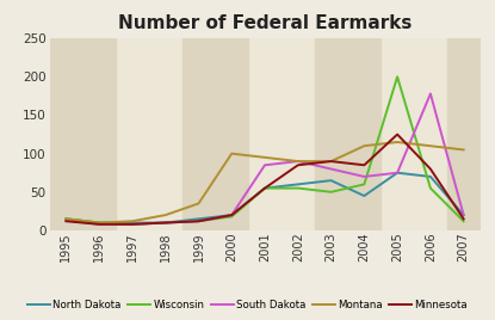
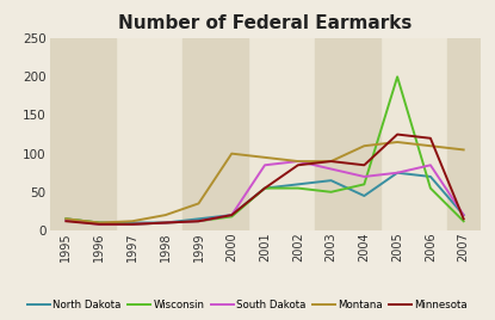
South Dakota/2006: 178 -> 85
Minnesota/2006: 80 -> 120
